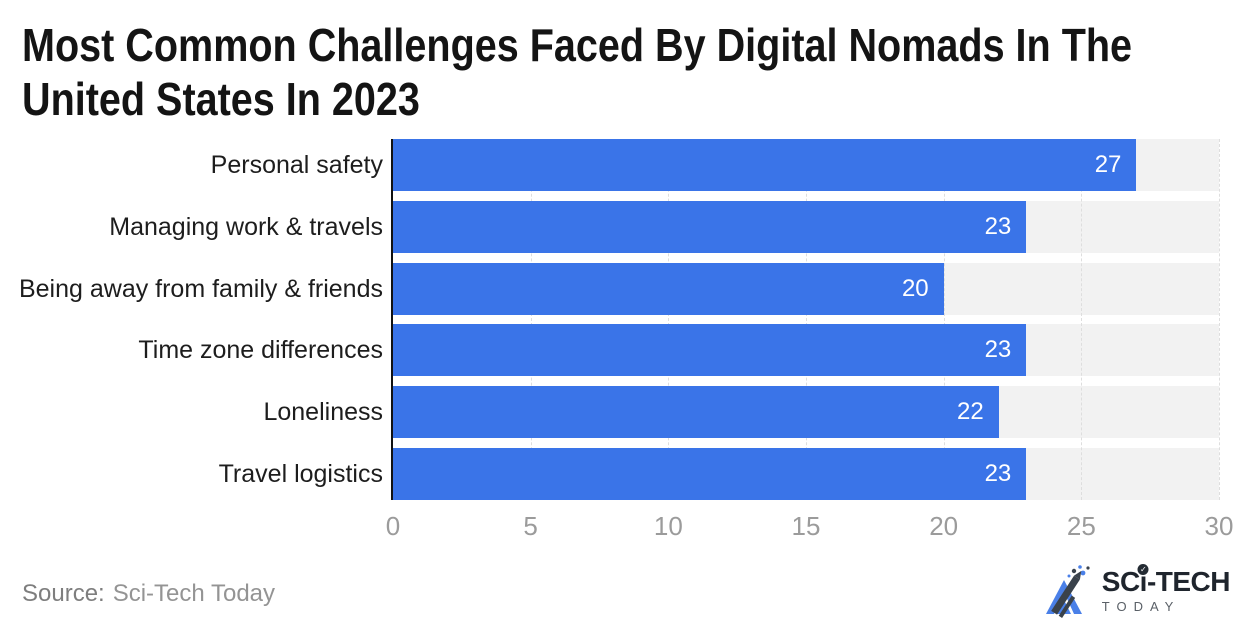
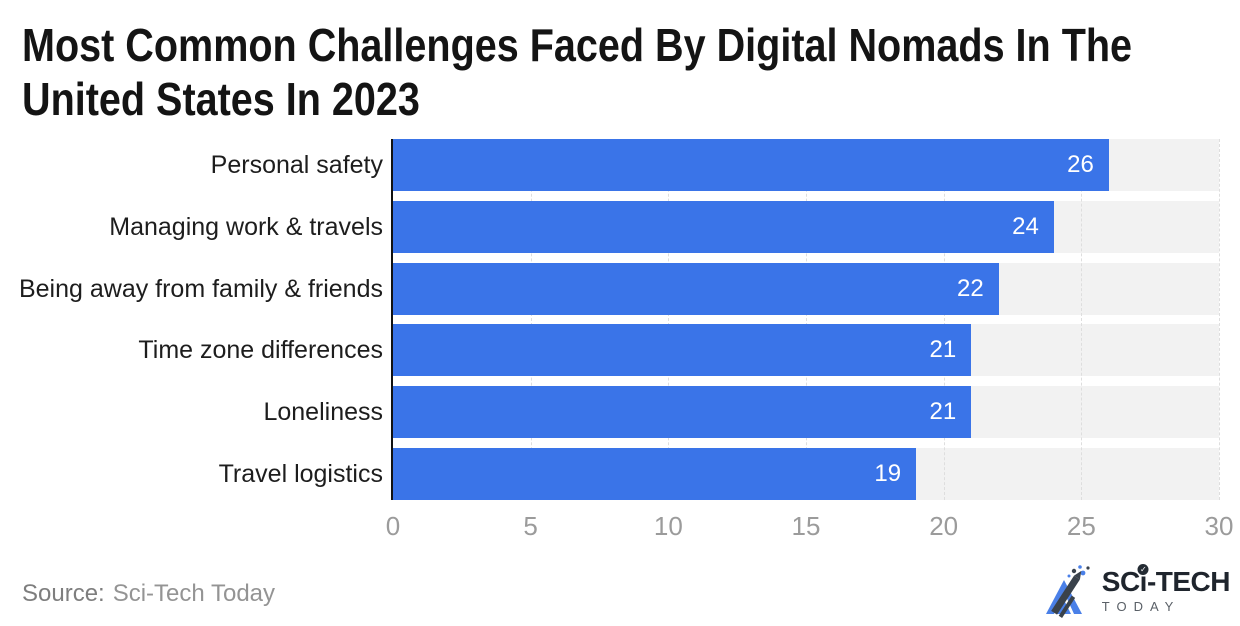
Personal safety: 27 -> 26
Managing work & travels: 23 -> 24
Being away from family & friends: 20 -> 22
Time zone differences: 23 -> 21
Loneliness: 22 -> 21
Travel logistics: 23 -> 19
